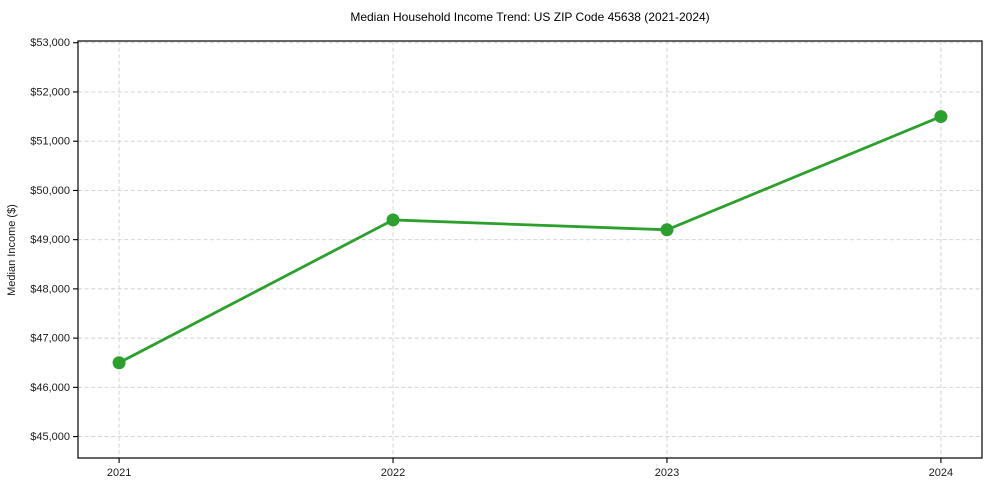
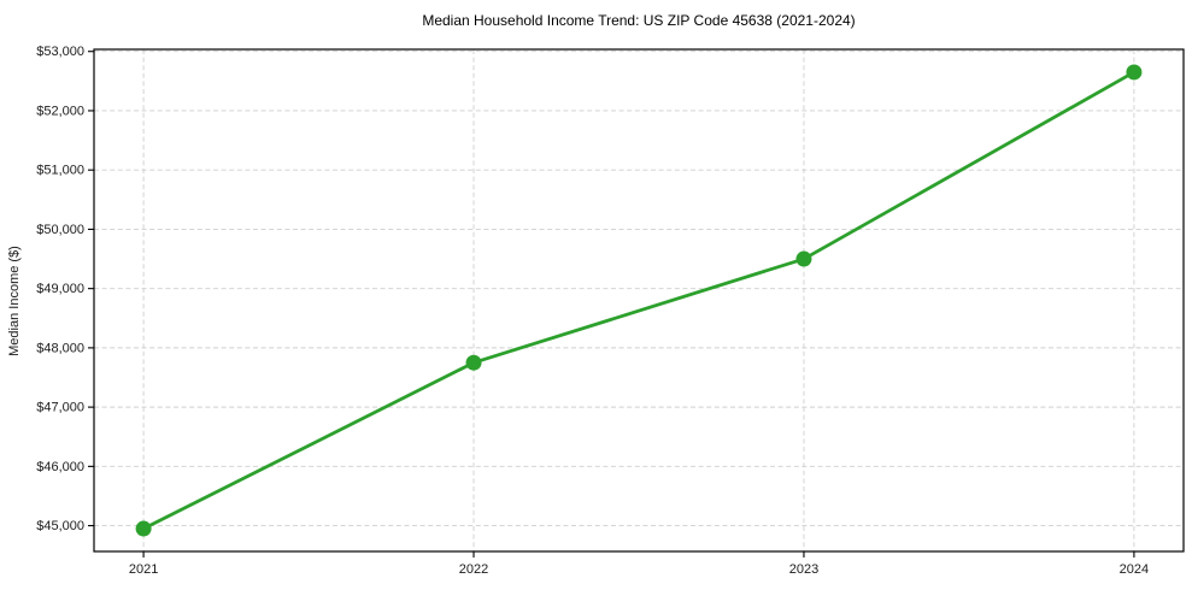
2021: $46500 -> $45000
2022: $49400 -> $47800
2023: $49200 -> $49500
2024: $51500 -> $52600
